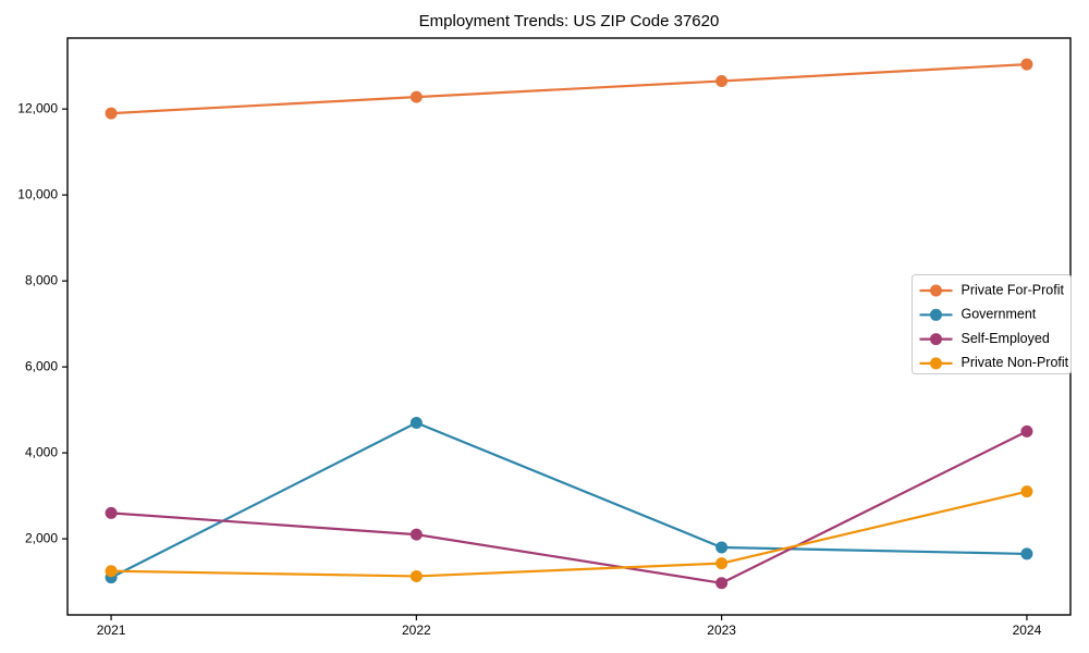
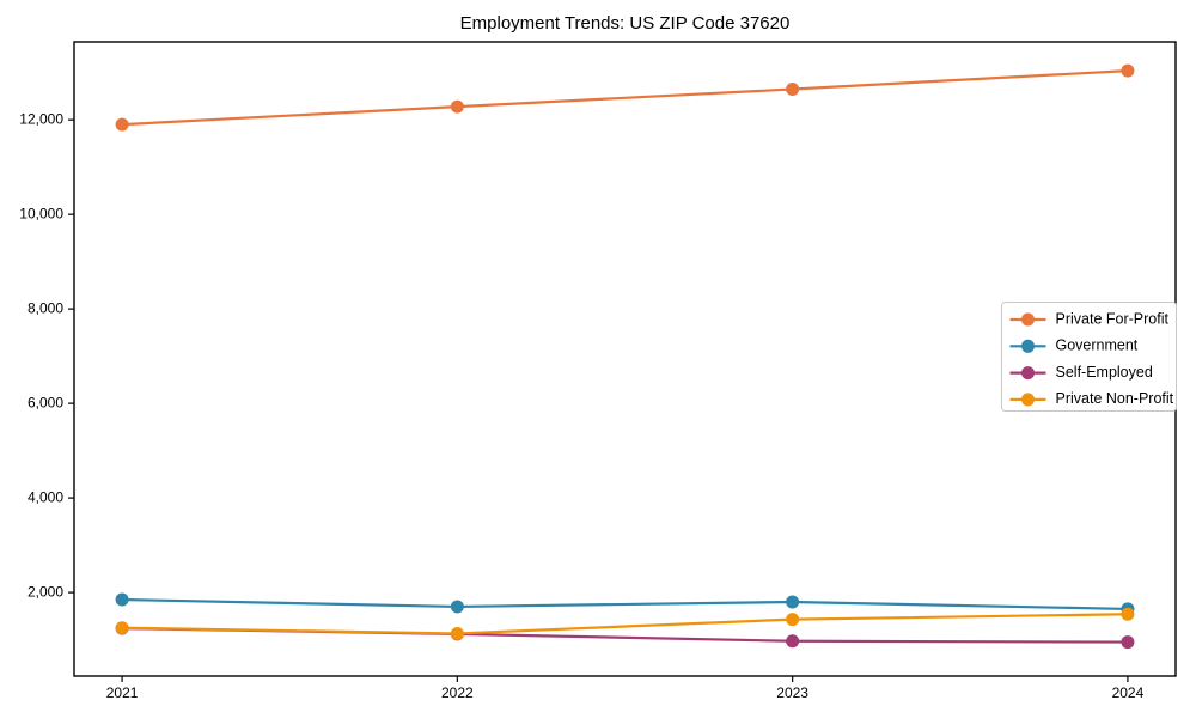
Government/2021: 1100 -> 1800
Self-Employed/2021: 2600 -> 1200
Government/2022: 4700 -> 1700
Self-Employed/2022: 2100 -> 1100
Self-Employed/2024: 4500 -> 1000
Private Non-Profit/2024: 3100 -> 1500
